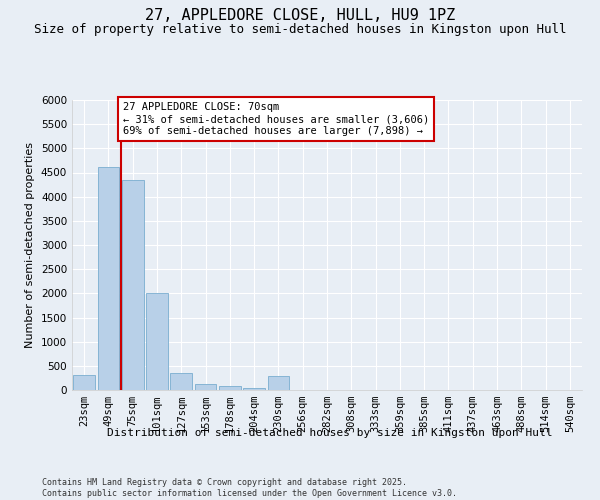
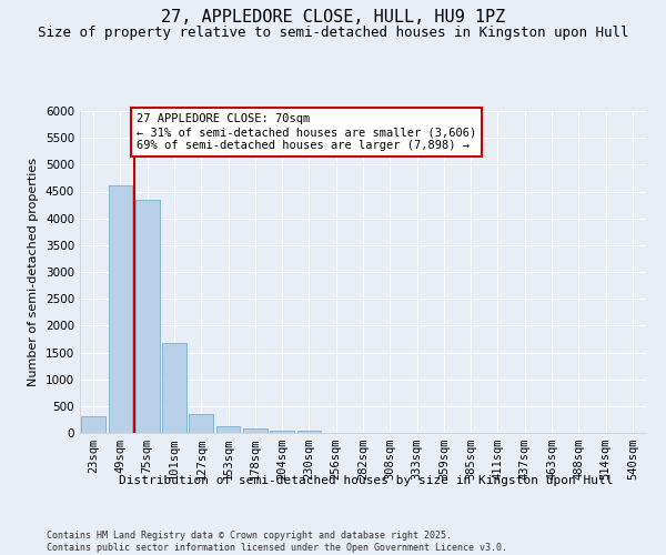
101sqm: 2000 -> 1670
230sqm: 300 -> 50
